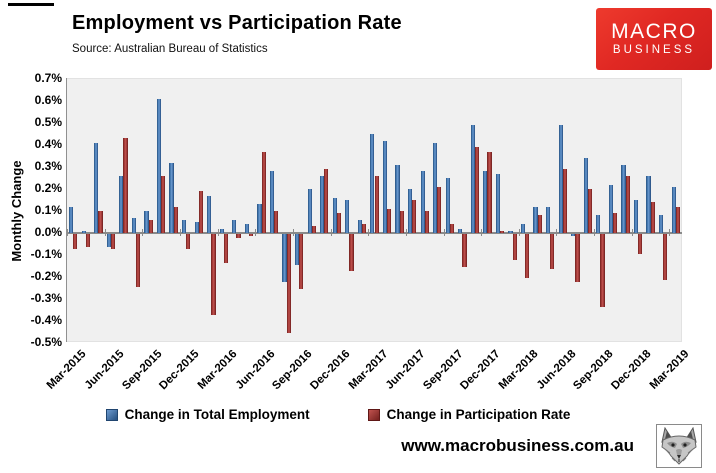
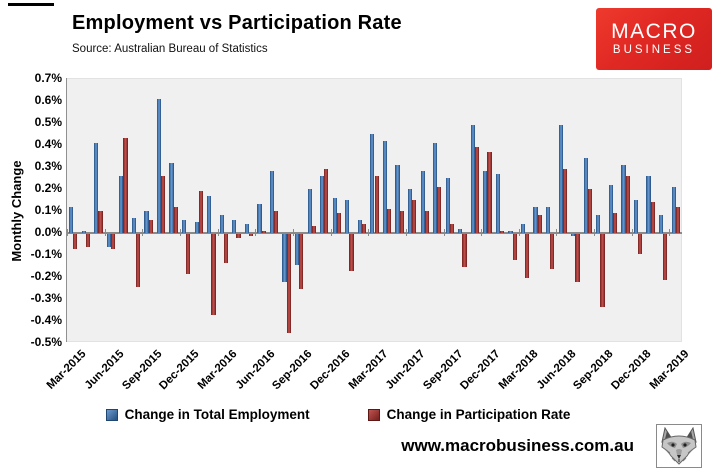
Change in Participation Rate/Dec-2015: -0.07% -> -0.18%
Change in Total Employment/Mar-2016: 0.02% -> 0.08%
Change in Participation Rate/Jun-2016: 0.37% -> 0.01%
